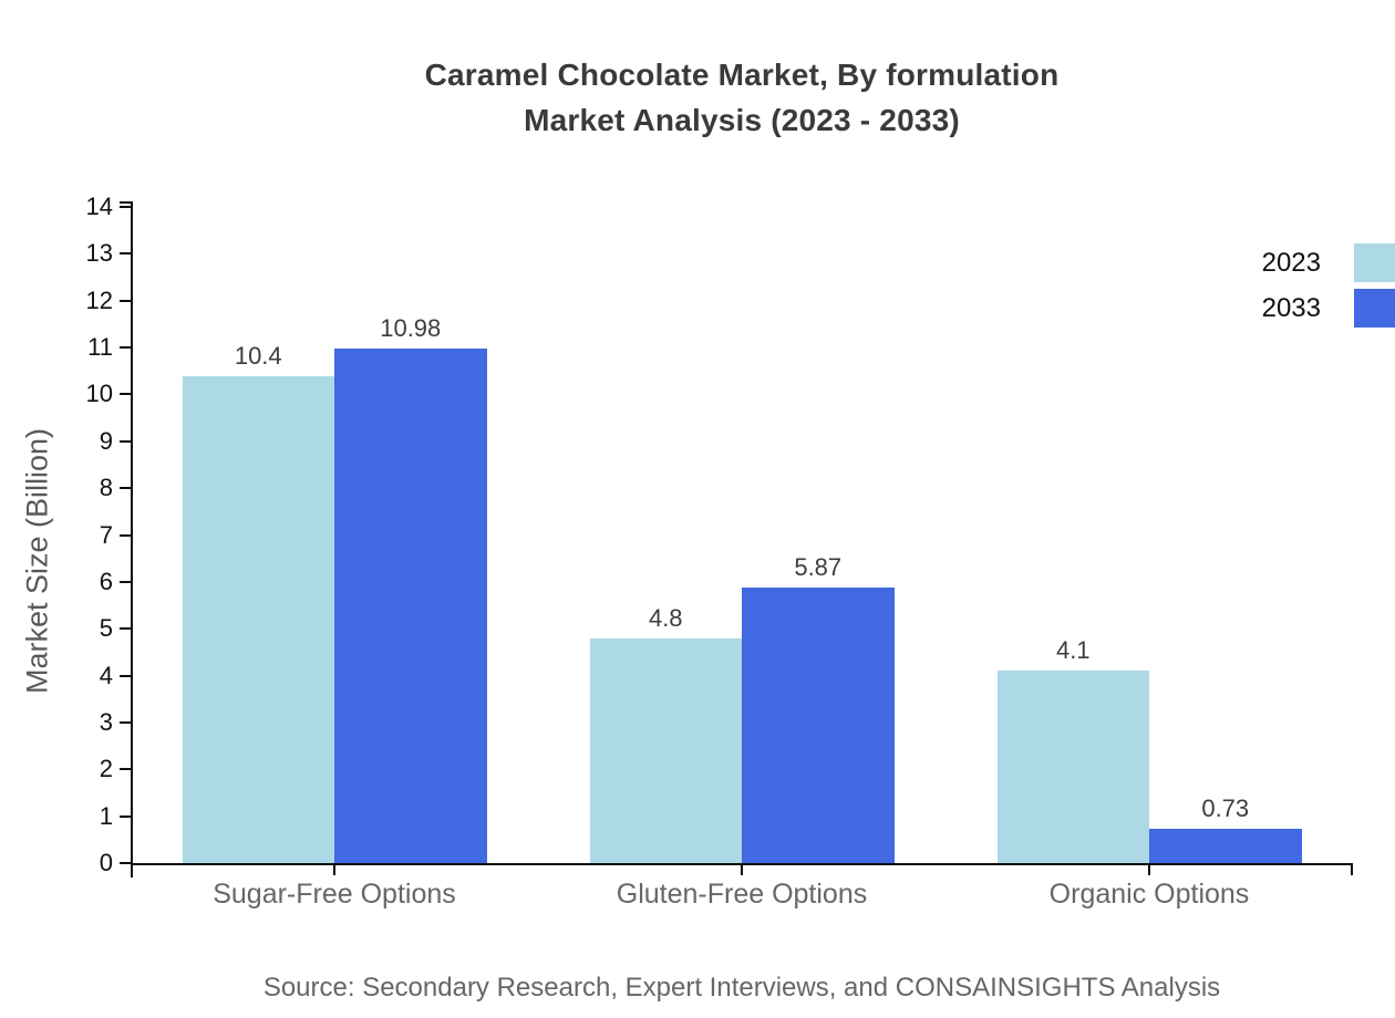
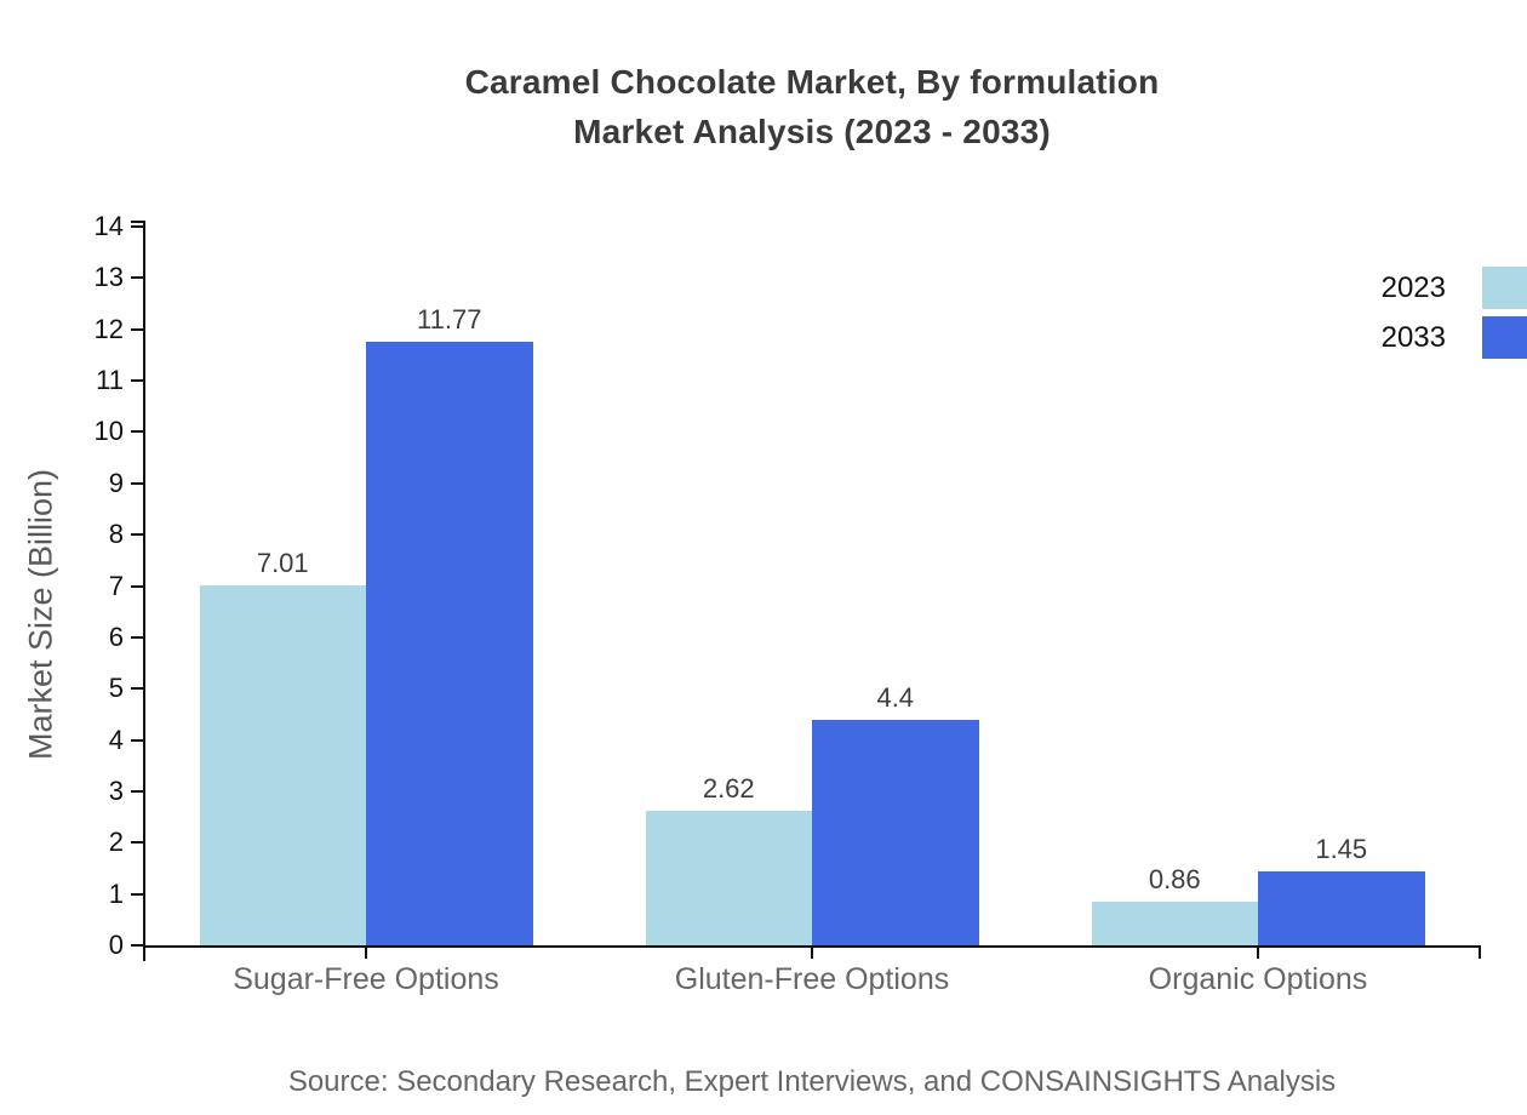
2023/Sugar-Free Options: 10.4 -> 7.01
2033/Sugar-Free Options: 10.98 -> 11.77
2023/Gluten-Free Options: 4.8 -> 2.62
2033/Gluten-Free Options: 5.87 -> 4.4
2023/Organic Options: 4.1 -> 0.86
2033/Organic Options: 0.73 -> 1.45
